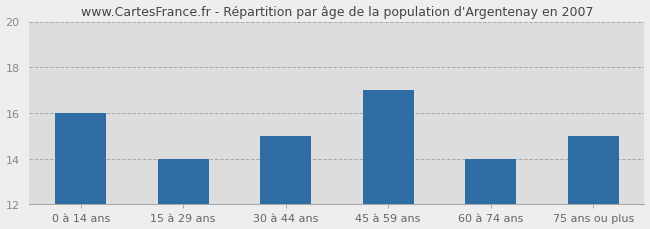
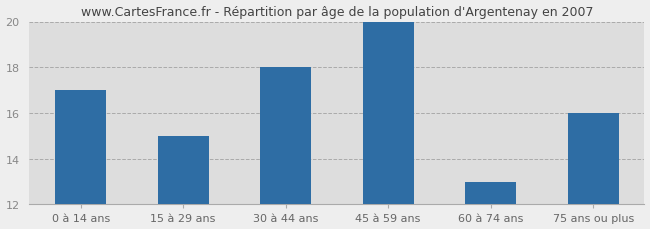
0 à 14 ans: 16 -> 17
15 à 29 ans: 14 -> 15
30 à 44 ans: 15 -> 18
45 à 59 ans: 17 -> 20
60 à 74 ans: 14 -> 13
75 ans ou plus: 15 -> 16
